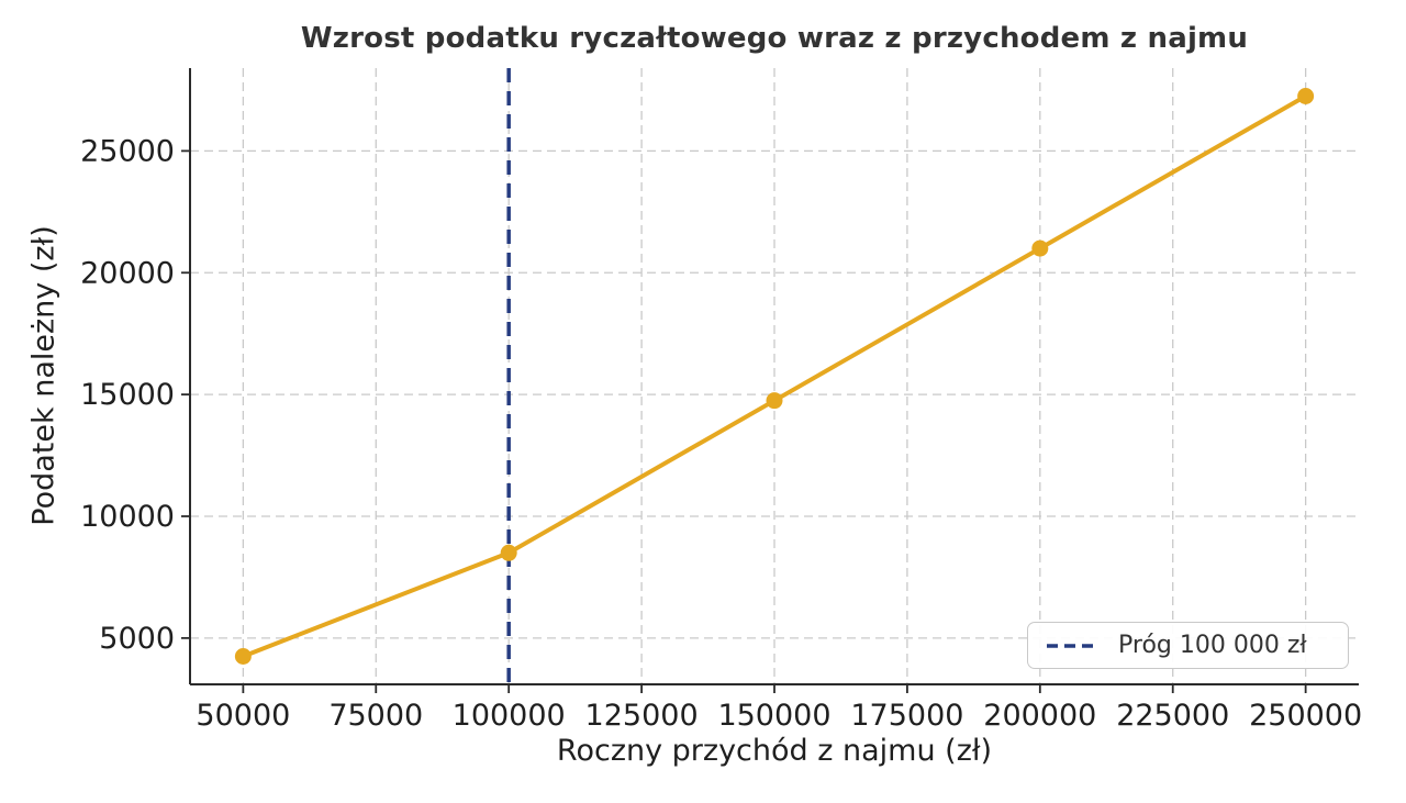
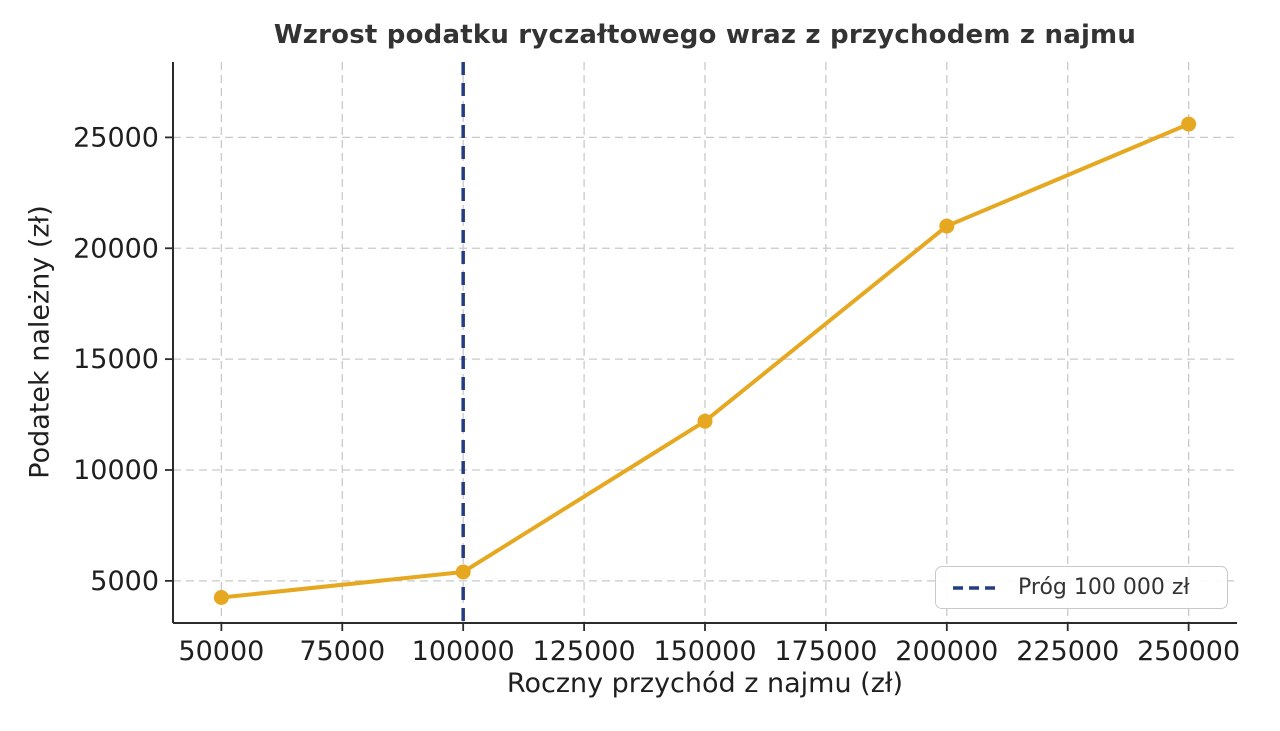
100000: 8500 -> 5400
150000: 14800 -> 12200
250000: 27200 -> 25600
